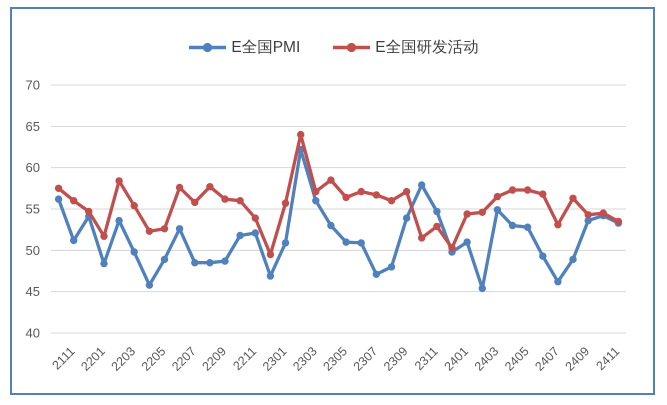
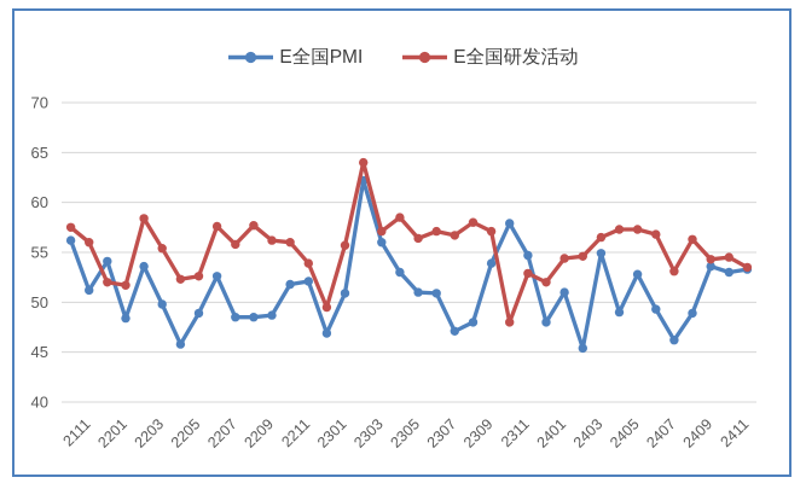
E全国研发活动/2201: 55 -> 52
E全国研发活动/2309: 56 -> 58
E全国研发活动/2311: 52 -> 48
E全国PMI/2401: 50 -> 48
E全国研发活动/2401: 50 -> 52
E全国PMI/2405: 53 -> 49
E全国PMI/2411: 54 -> 53
